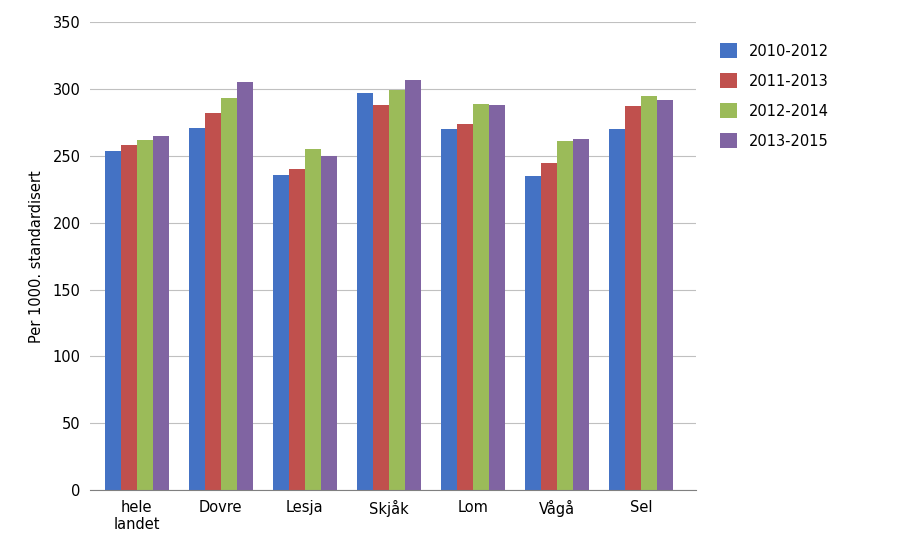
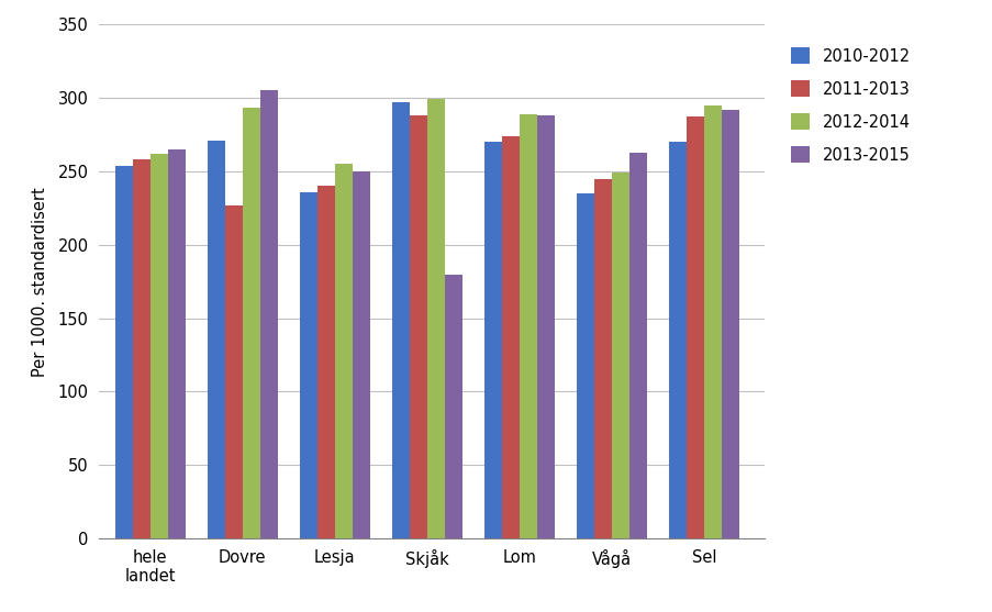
2011-2013/Dovre: 282 -> 227
2013-2015/Skjåk: 307 -> 180
2012-2014/Vågå: 261 -> 249
